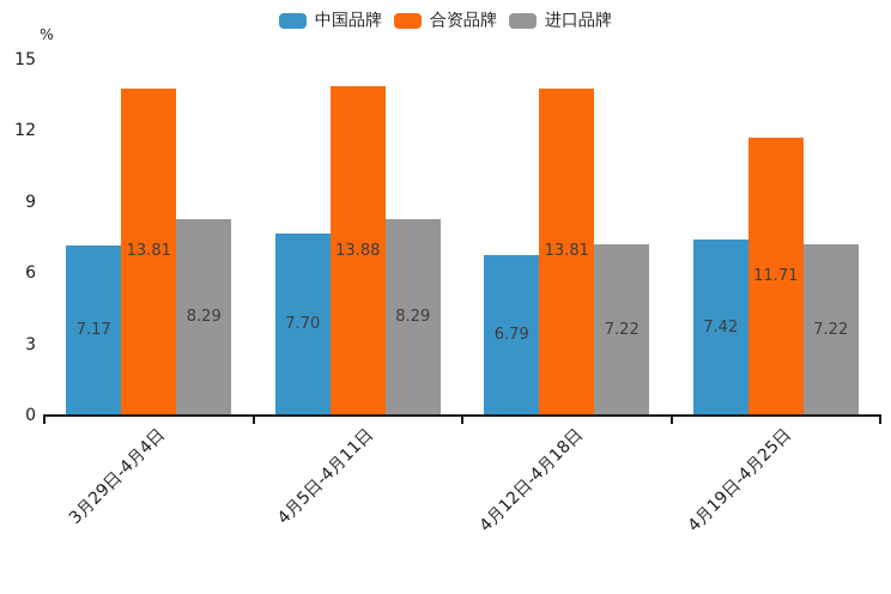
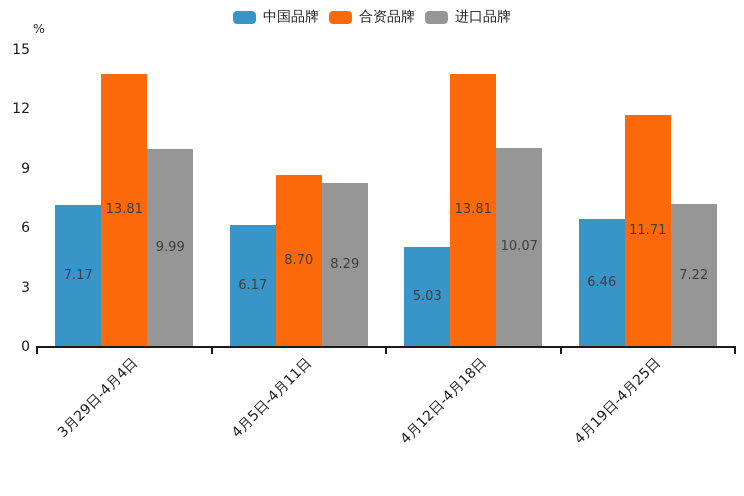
进口品牌/3月29日-4月4日: 8.29 -> 9.99
中国品牌/4月5日-4月11日: 7.70 -> 6.17
合资品牌/4月5日-4月11日: 13.88 -> 8.70
中国品牌/4月12日-4月18日: 6.79 -> 5.03
进口品牌/4月12日-4月18日: 7.22 -> 10.07
中国品牌/4月19日-4月25日: 7.42 -> 6.46
